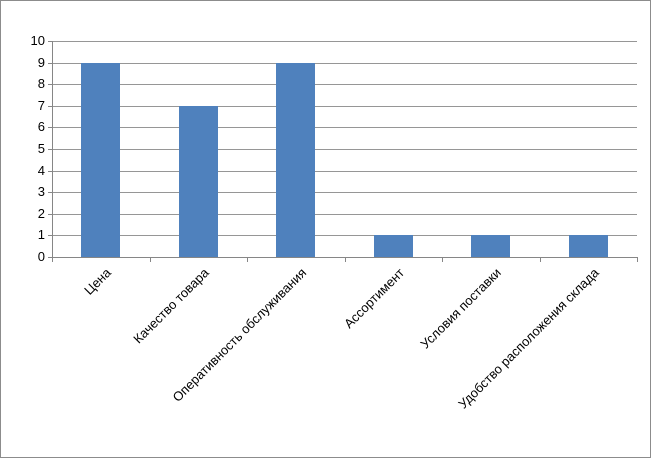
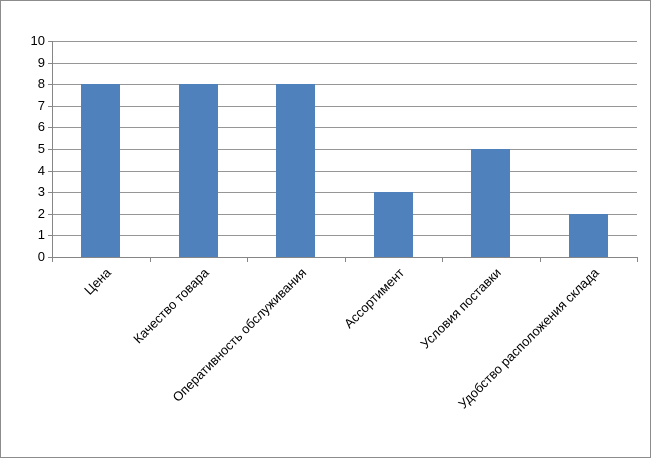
Цена: 9 -> 8
Качество товара: 7 -> 8
Оперативность обслуживания: 9 -> 8
Ассортимент: 1 -> 3
Условия поставки: 1 -> 5
Удобство расположения склада: 1 -> 2
